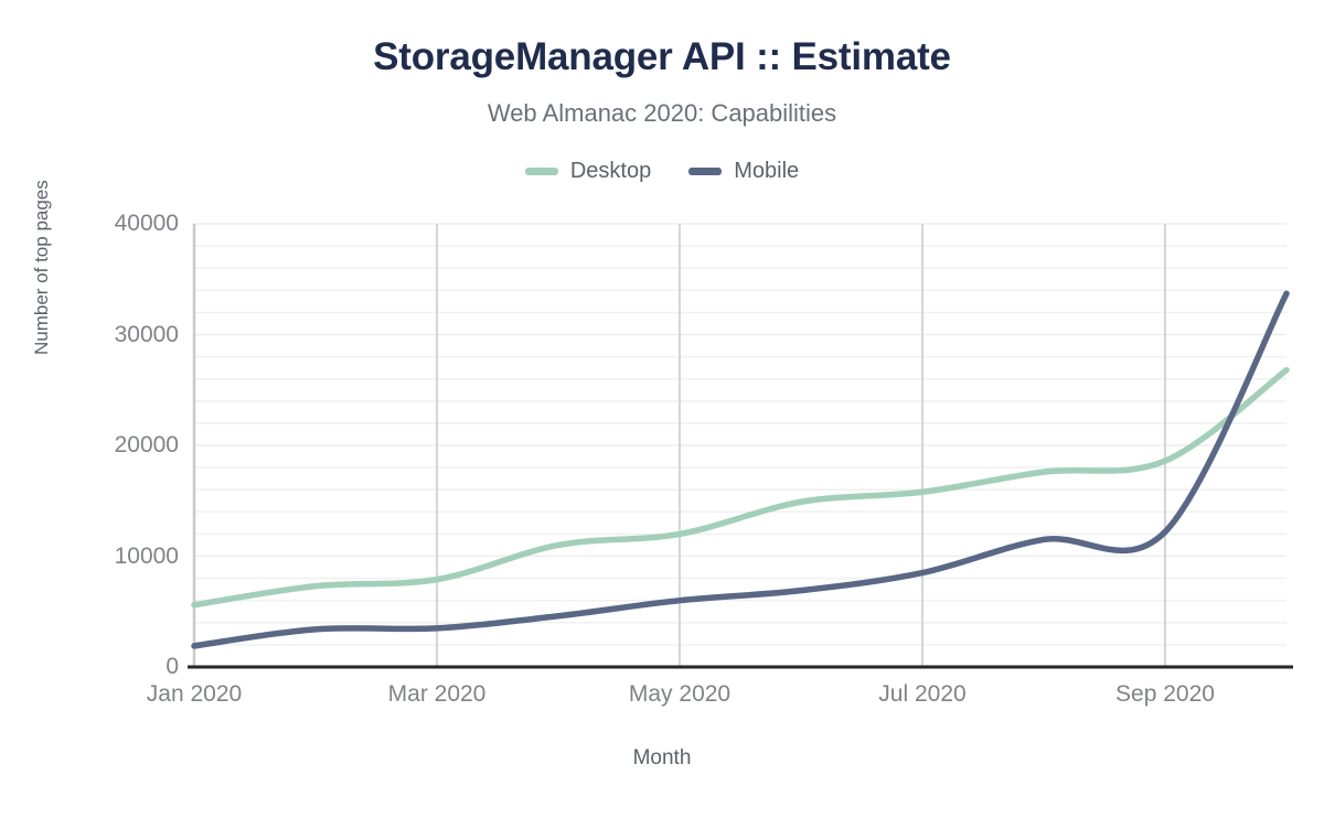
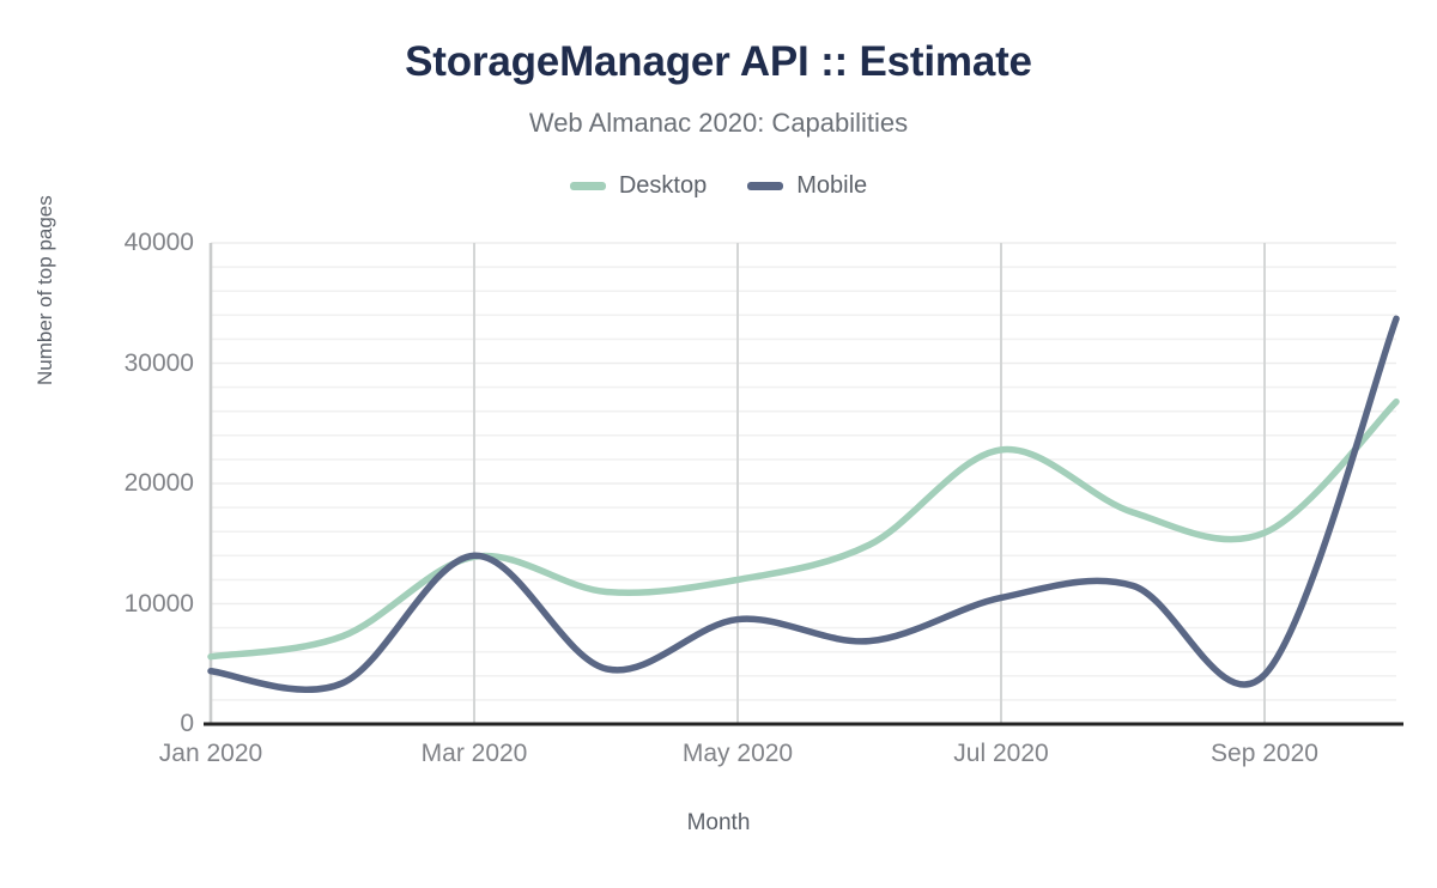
Mobile/Jan 2020: 1900 -> 4400
Desktop/Mar 2020: 7900 -> 13900
Mobile/Mar 2020: 3500 -> 14000
Mobile/May 2020: 6000 -> 8700
Desktop/Jul 2020: 15800 -> 22800
Mobile/Jul 2020: 8500 -> 10500
Desktop/Sep 2020: 18600 -> 15900
Mobile/Sep 2020: 12200 -> 4100
